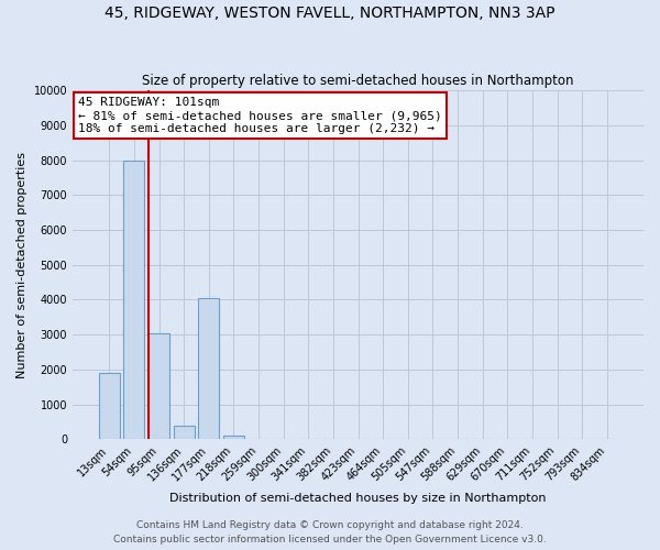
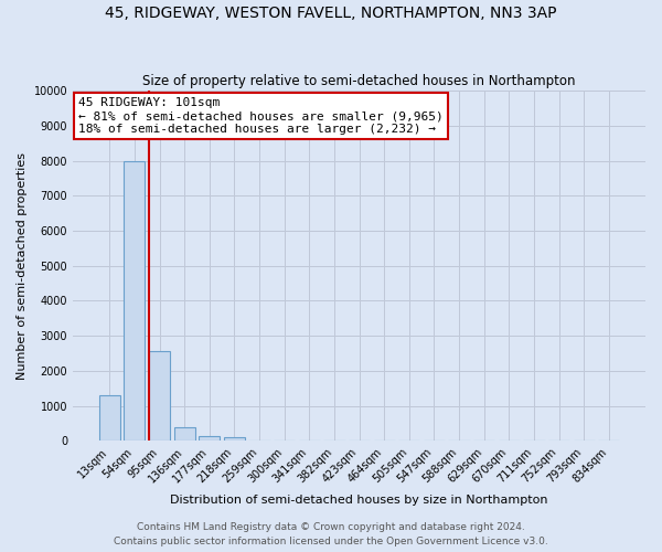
13sqm: 1900 -> 1300
95sqm: 3050 -> 2550
177sqm: 4050 -> 130
